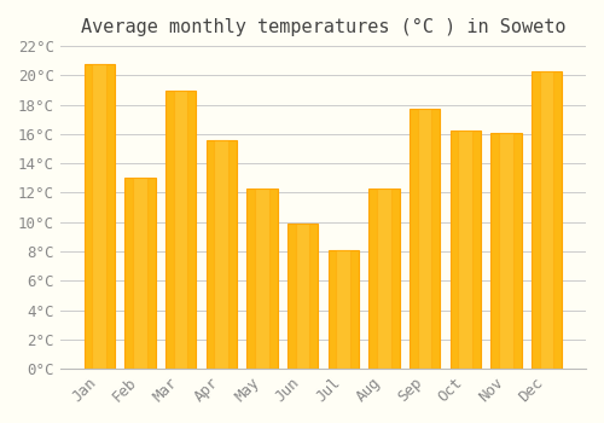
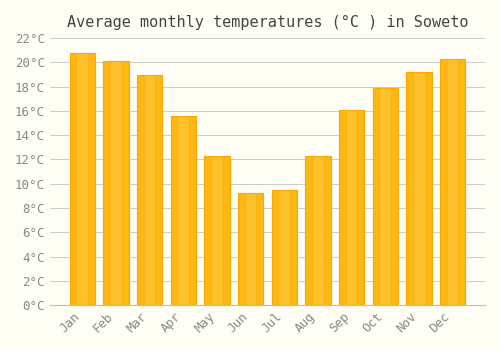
Feb: 13.0°C -> 20.1°C
Jun: 9.9°C -> 9.2°C
Jul: 8.1°C -> 9.5°C
Sep: 17.7°C -> 16.1°C
Oct: 16.2°C -> 17.9°C
Nov: 16.1°C -> 19.2°C
